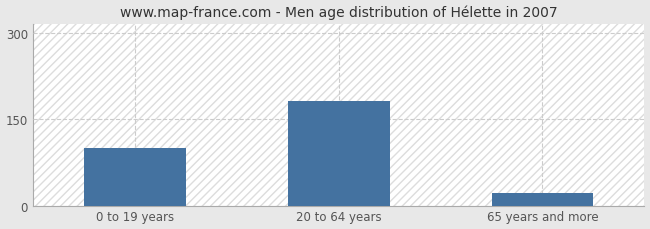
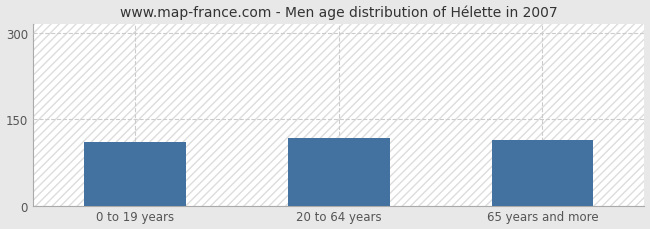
0 to 19 years: 100 -> 110
20 to 64 years: 181 -> 118
65 years and more: 22 -> 114
